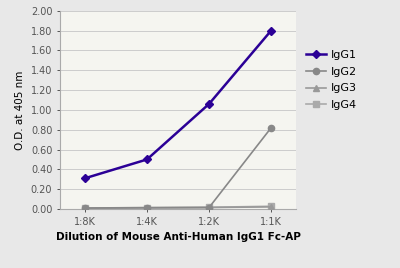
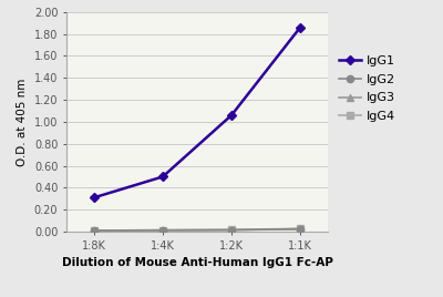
IgG1/1:1K: 1.80 -> 1.86
IgG2/1:1K: 0.82 -> 0.03
